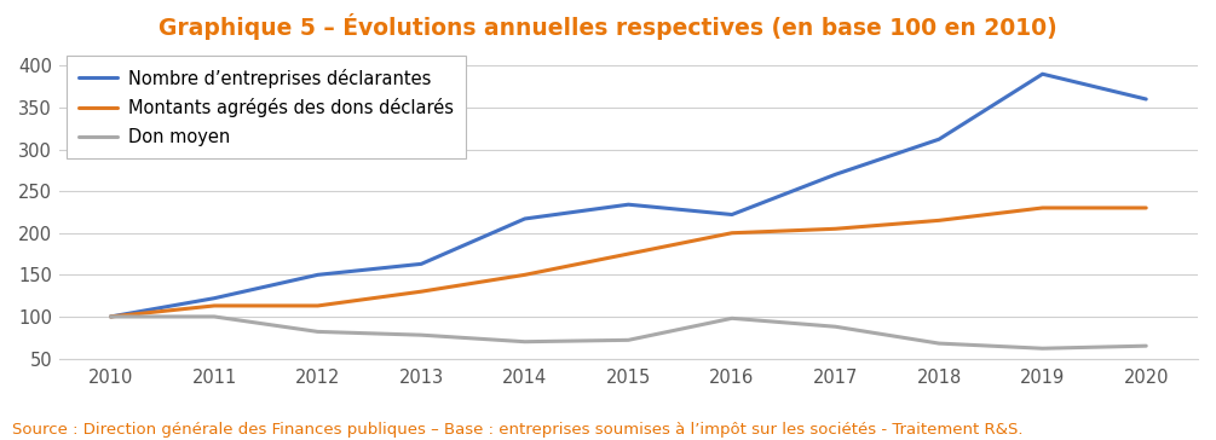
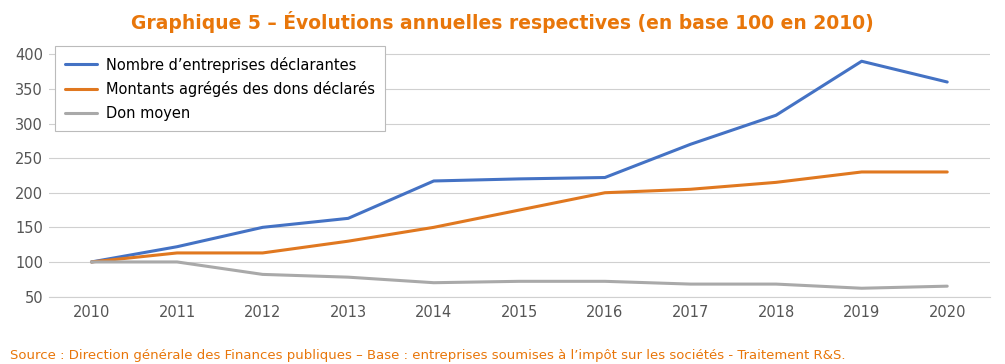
Nombre d’entreprises déclarantes/2015: 234 -> 220
Don moyen/2016: 98 -> 72
Don moyen/2017: 88 -> 68
